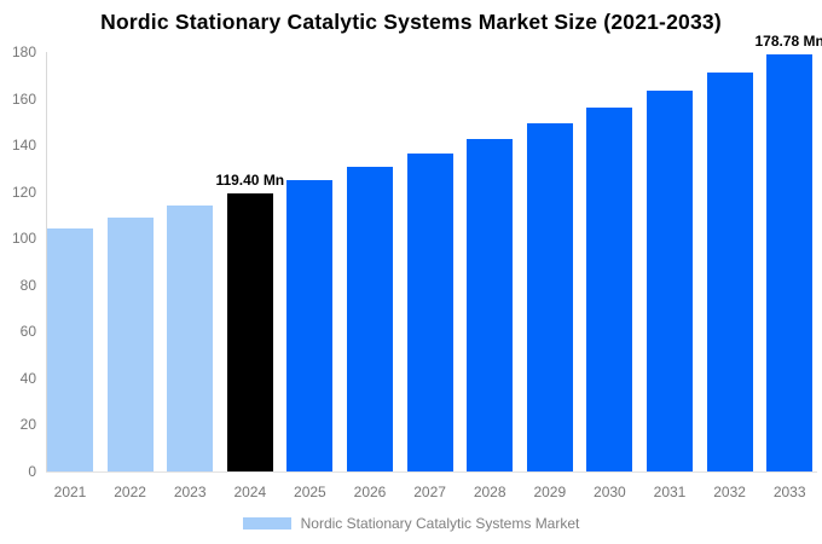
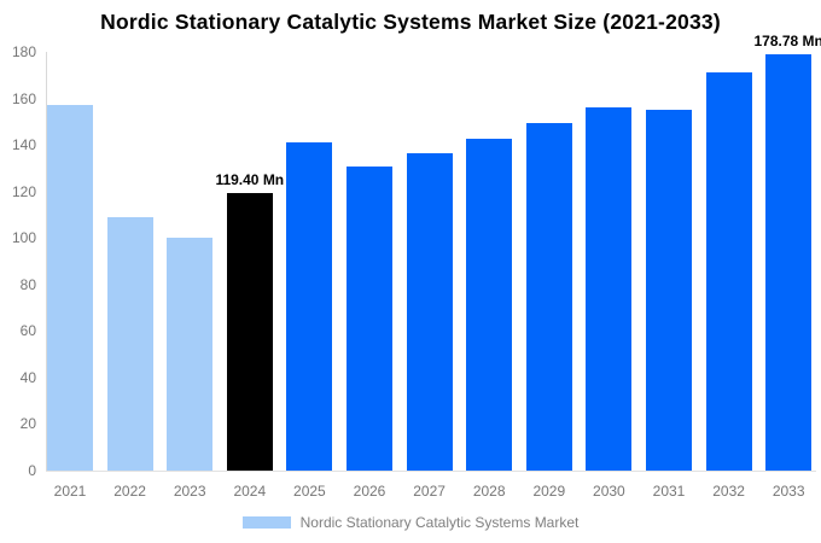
2021: 104 -> 157
2023: 114 -> 100
2025: 125 -> 141
2031: 163 -> 155
